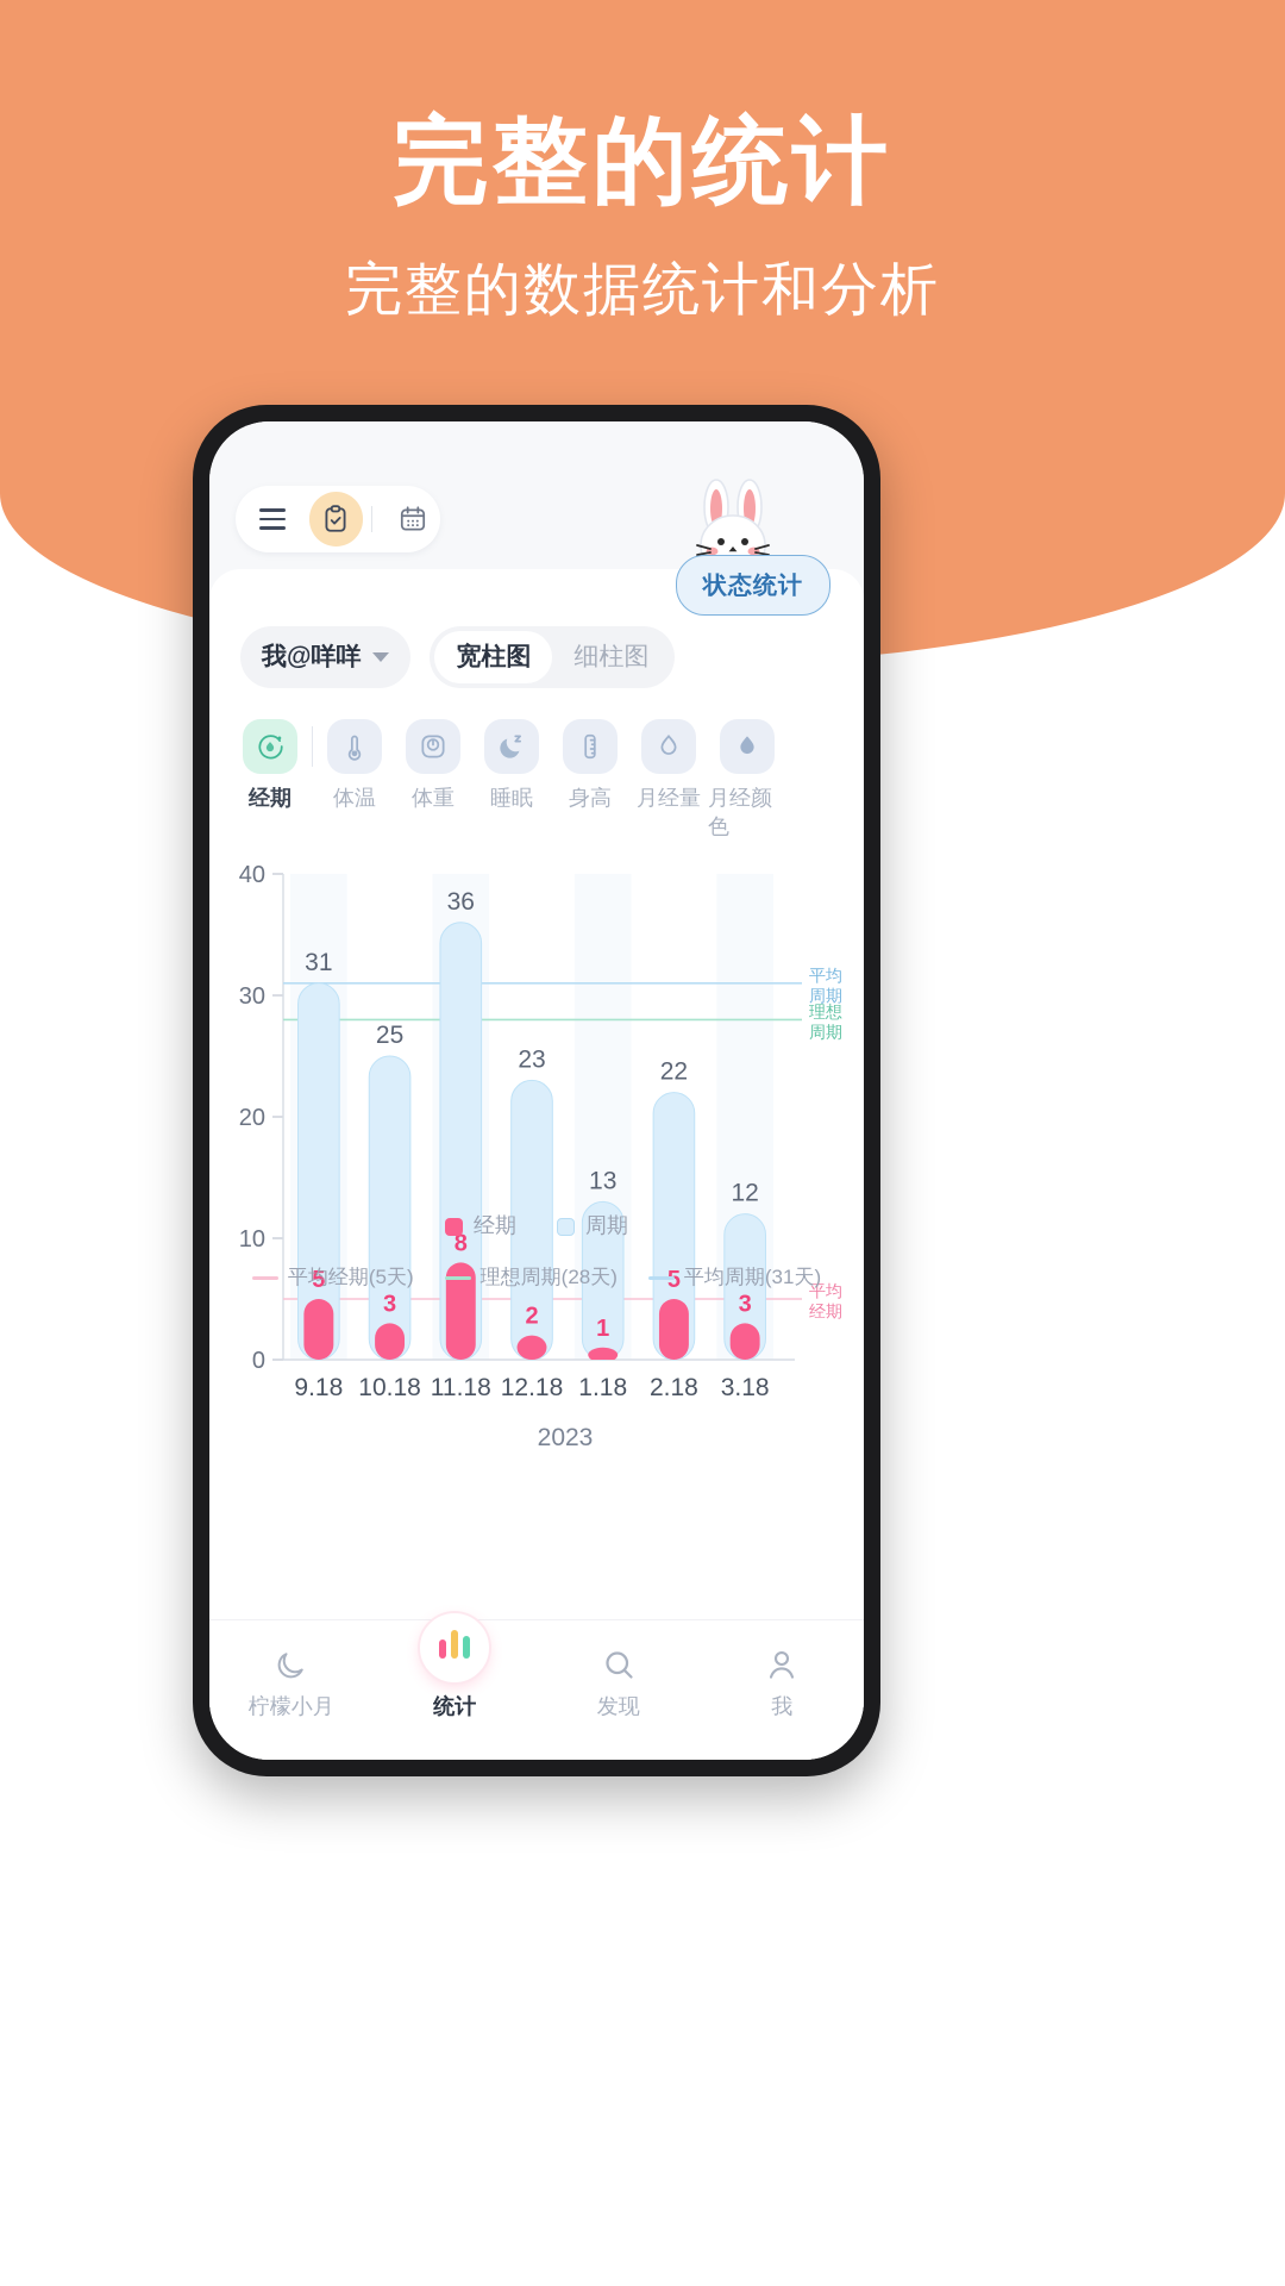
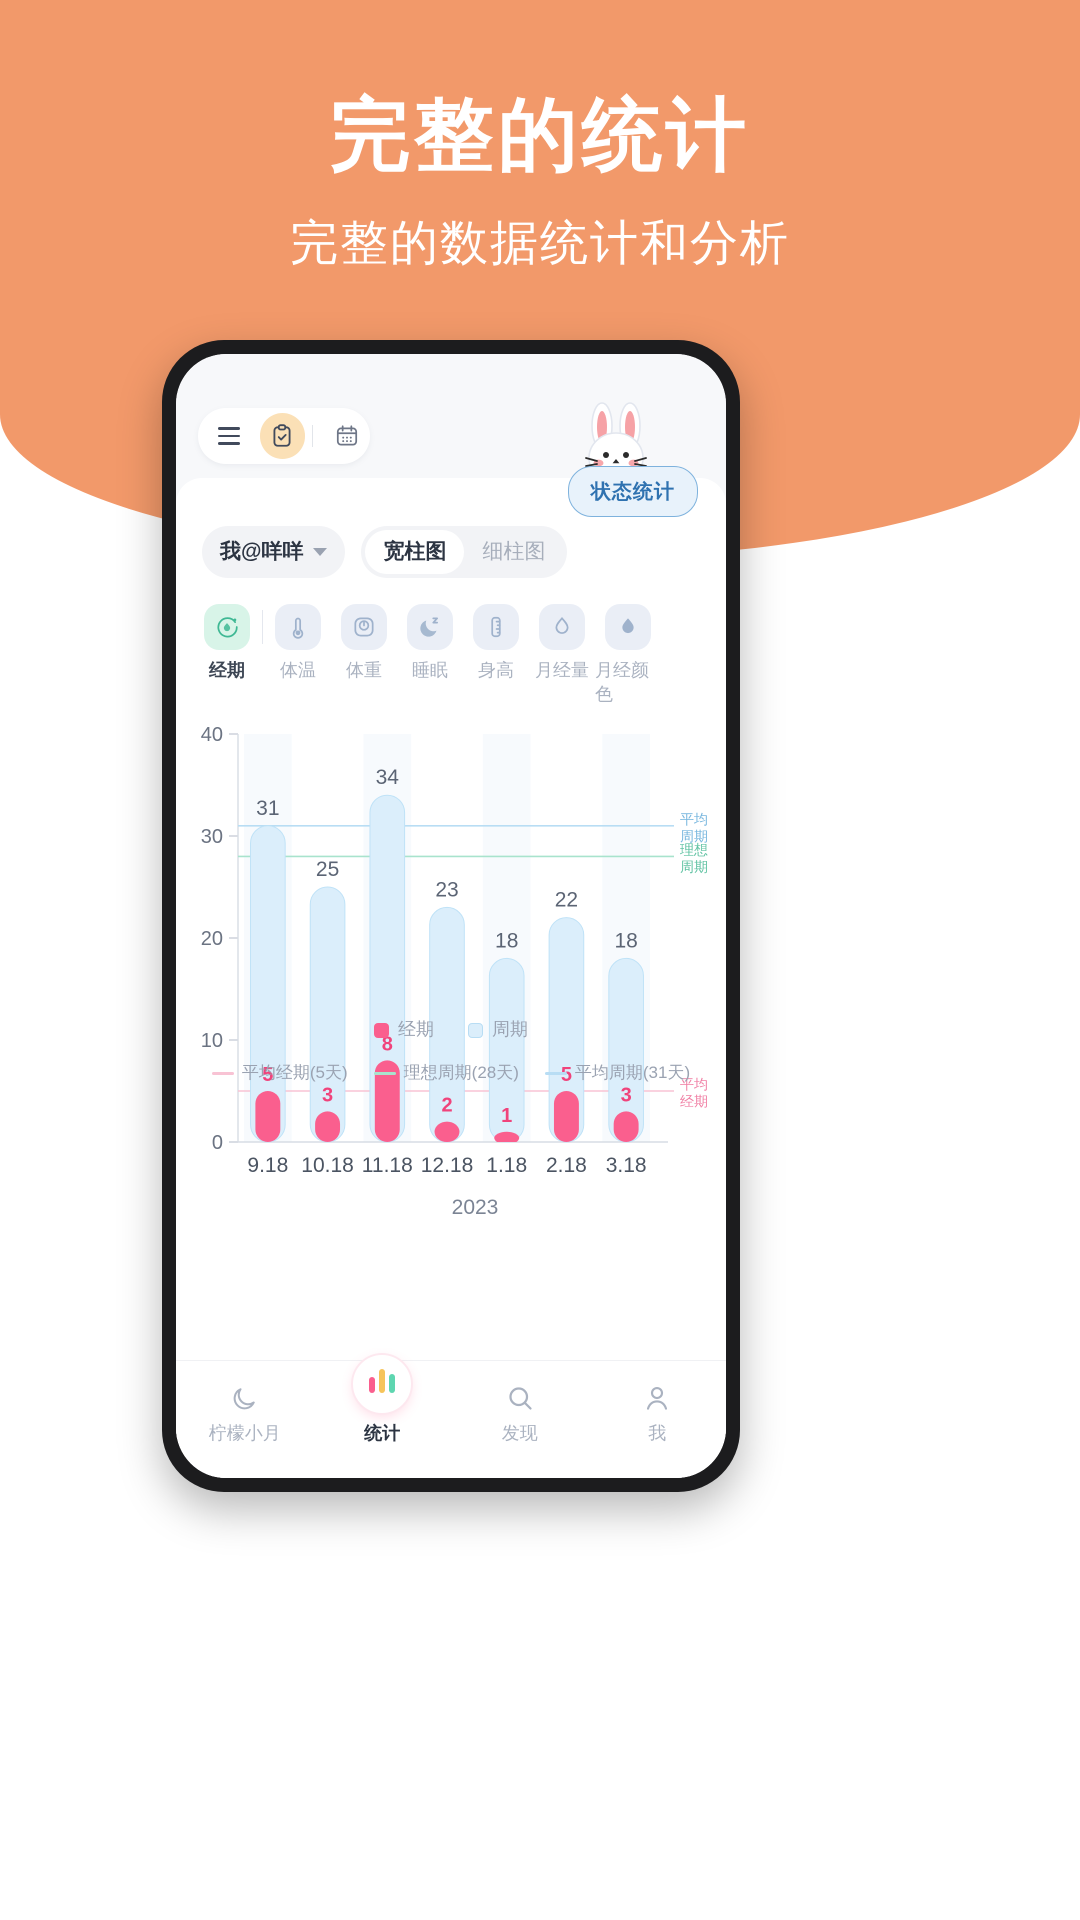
周期/11.18: 36 -> 34
周期/1.18: 13 -> 18
周期/3.18: 12 -> 18
